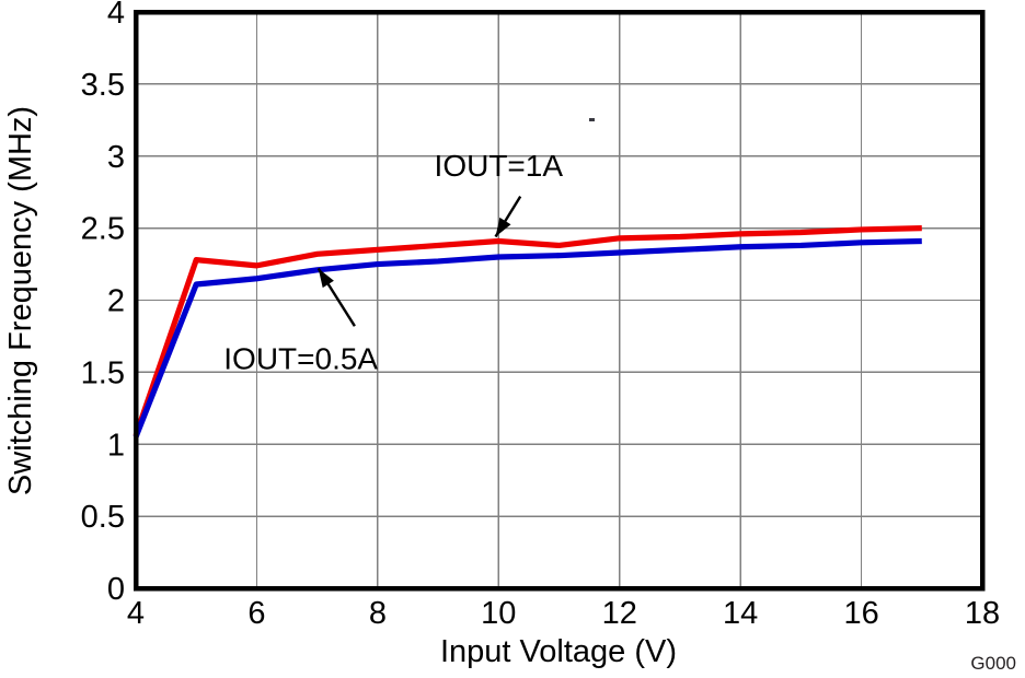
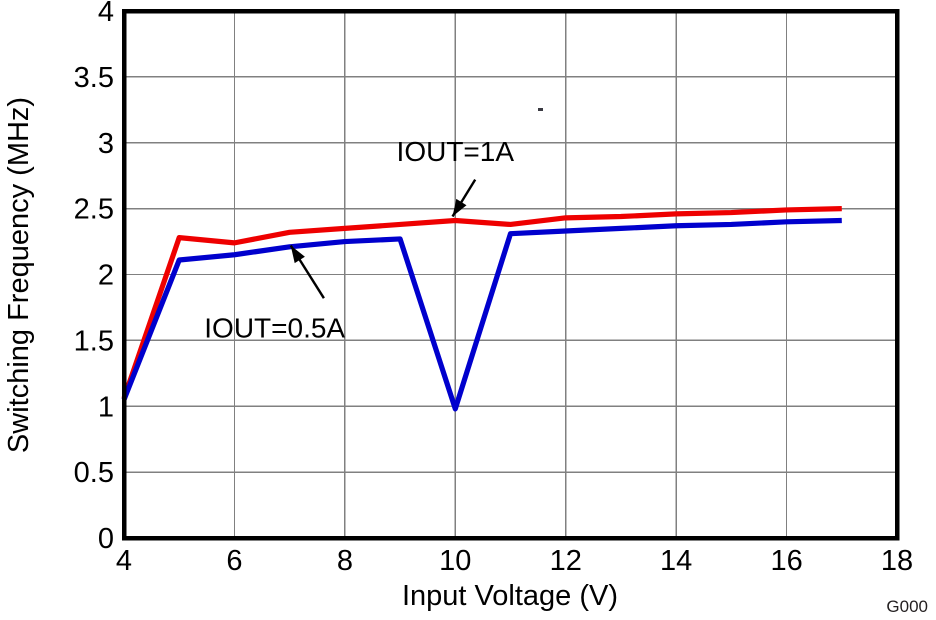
IOUT=0.5A/10: 2.30 -> 0.98
